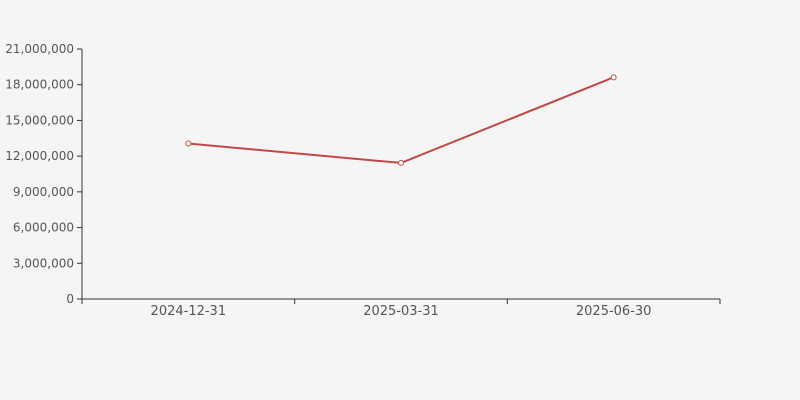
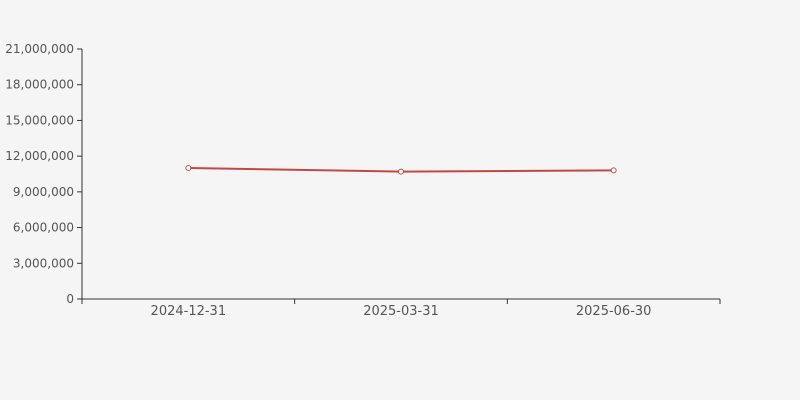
2024-12-31: 13100000 -> 11000000
2025-03-31: 11400000 -> 10700000
2025-06-30: 18600000 -> 10800000
